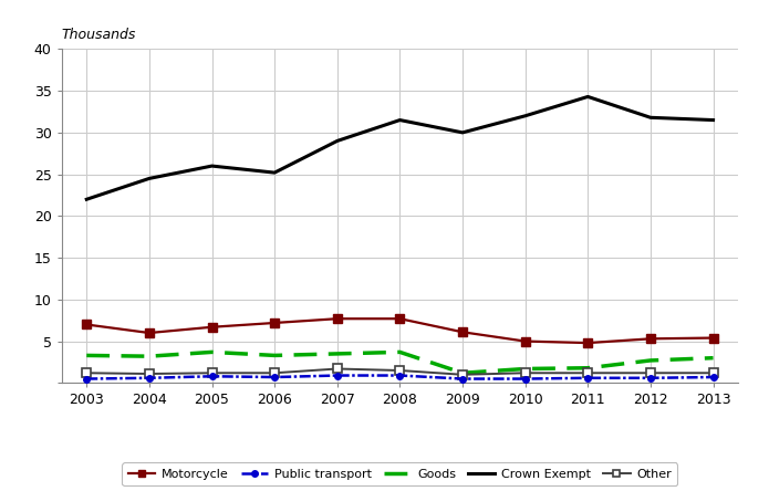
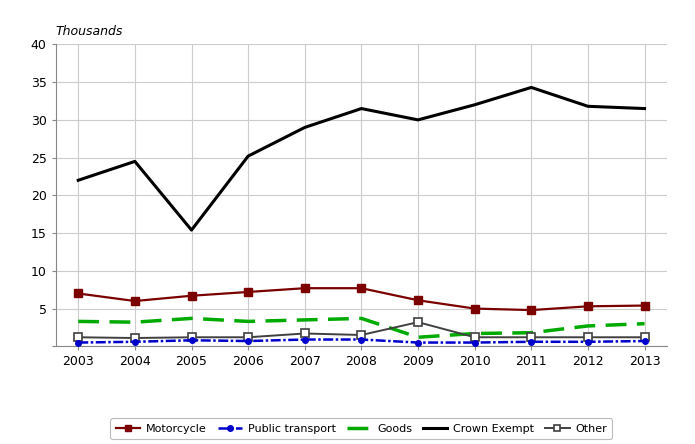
Crown Exempt/2005: 26.0 -> 15.4
Other/2009: 1.0 -> 3.2
